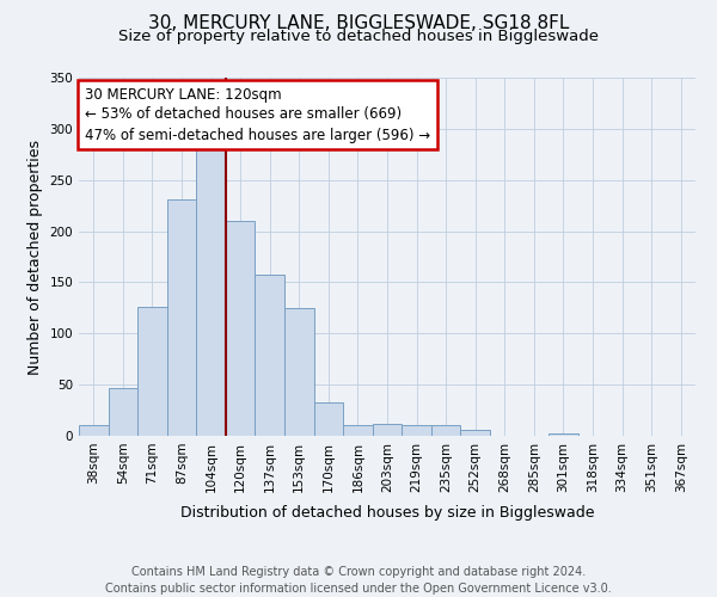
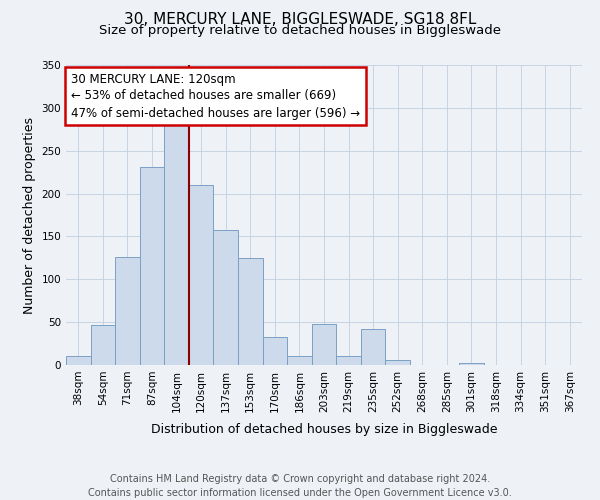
203sqm: 12 -> 48
235sqm: 10 -> 42
